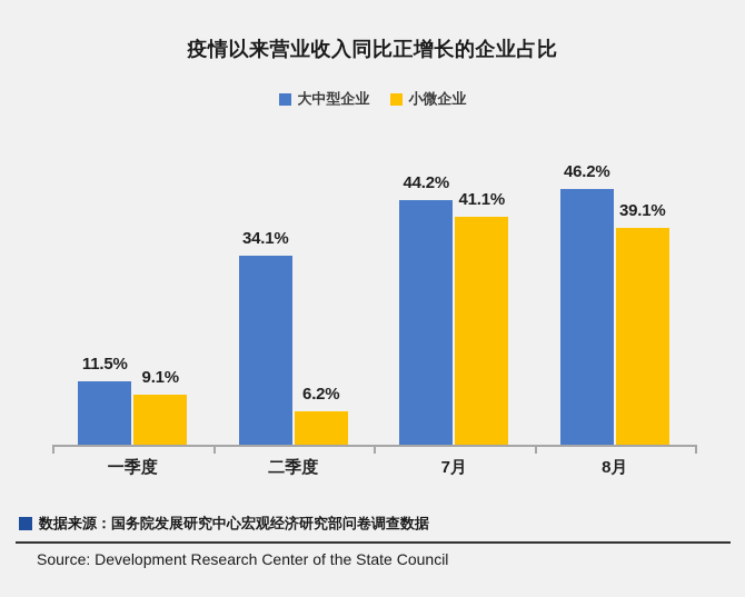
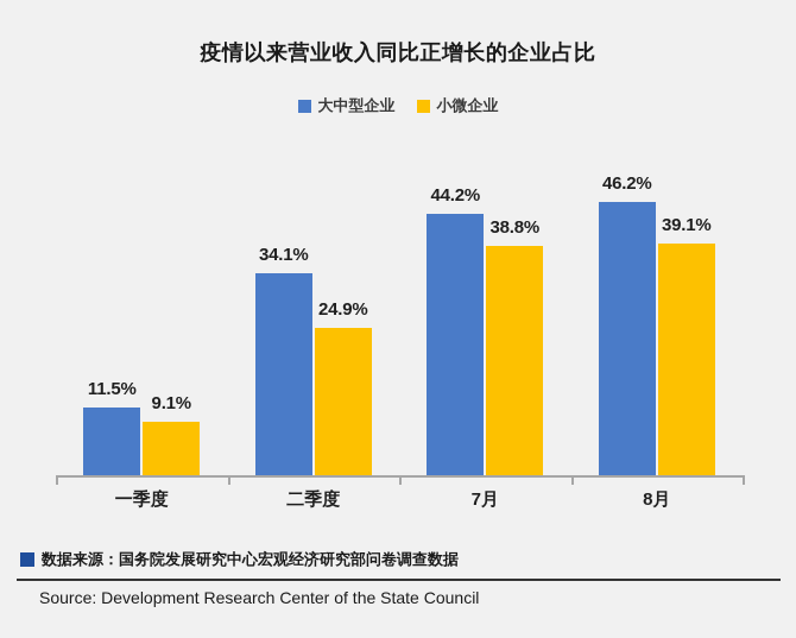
小微企业/二季度: 6.2% -> 24.9%
小微企业/7月: 41.1% -> 38.8%
